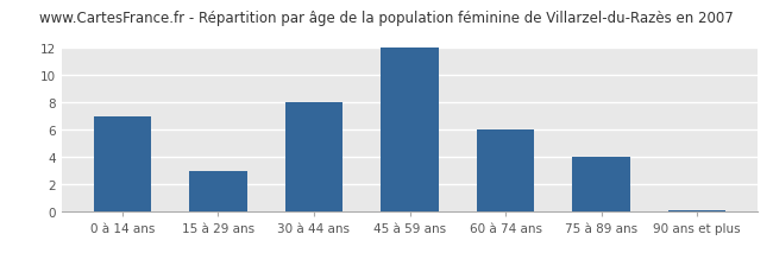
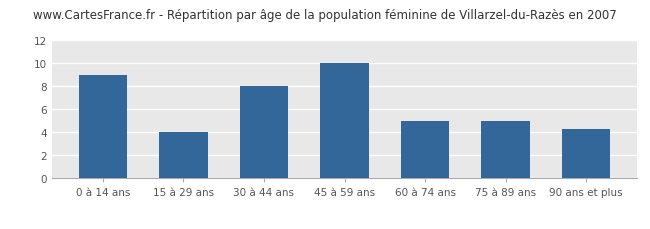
0 à 14 ans: 7.0 -> 9.0
15 à 29 ans: 3.0 -> 4.0
45 à 59 ans: 12.0 -> 10.0
60 à 74 ans: 6.0 -> 5.0
75 à 89 ans: 4.0 -> 5.0
90 ans et plus: 0.1 -> 4.3
